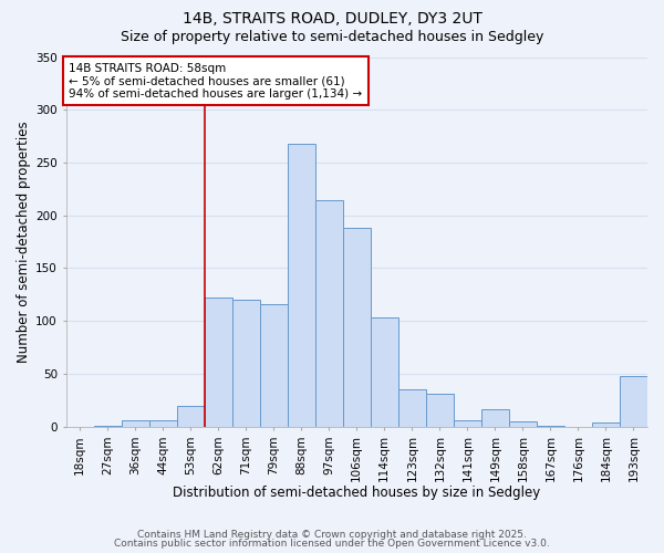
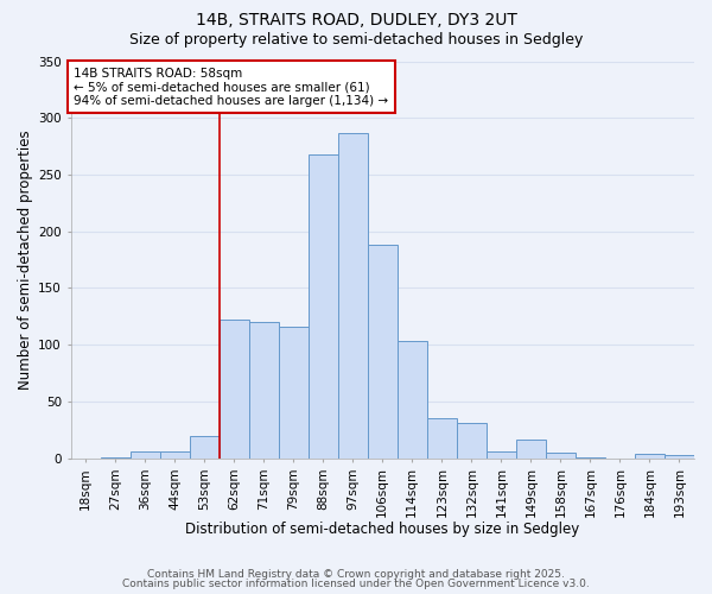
97sqm: 214 -> 287
193sqm: 48 -> 3
